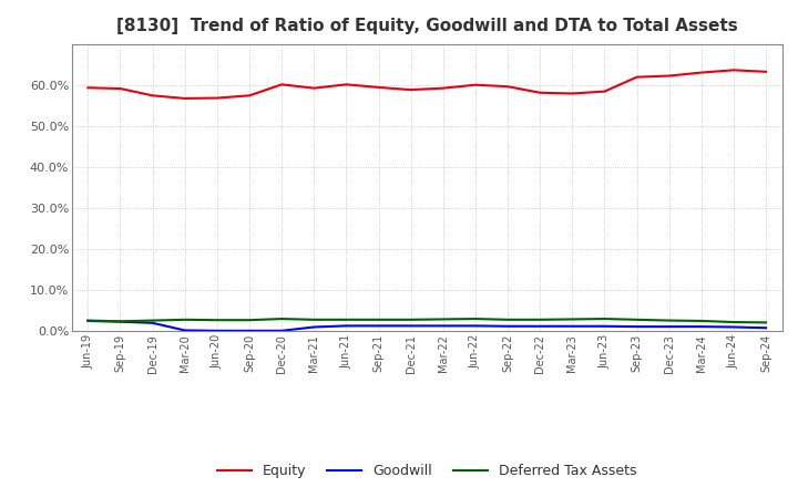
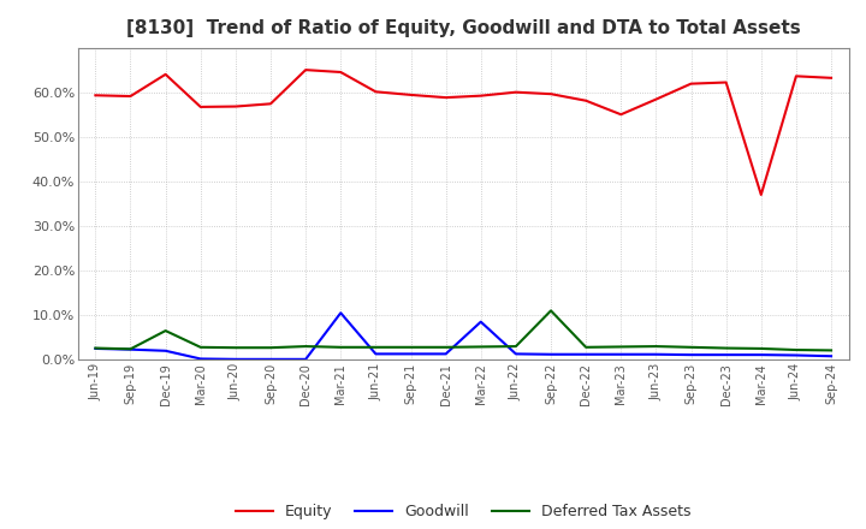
Equity/Dec-19: 57.4% -> 64.0%
Deferred Tax Assets/Dec-19: 2.6% -> 6.5%
Equity/Dec-20: 60.1% -> 65.0%
Equity/Mar-21: 59.2% -> 64.5%
Goodwill/Mar-21: 1.0% -> 10.5%
Goodwill/Mar-22: 1.3% -> 8.5%
Deferred Tax Assets/Sep-22: 2.8% -> 11.0%
Equity/Mar-23: 57.9% -> 55.0%
Equity/Mar-24: 63.0% -> 37.0%
